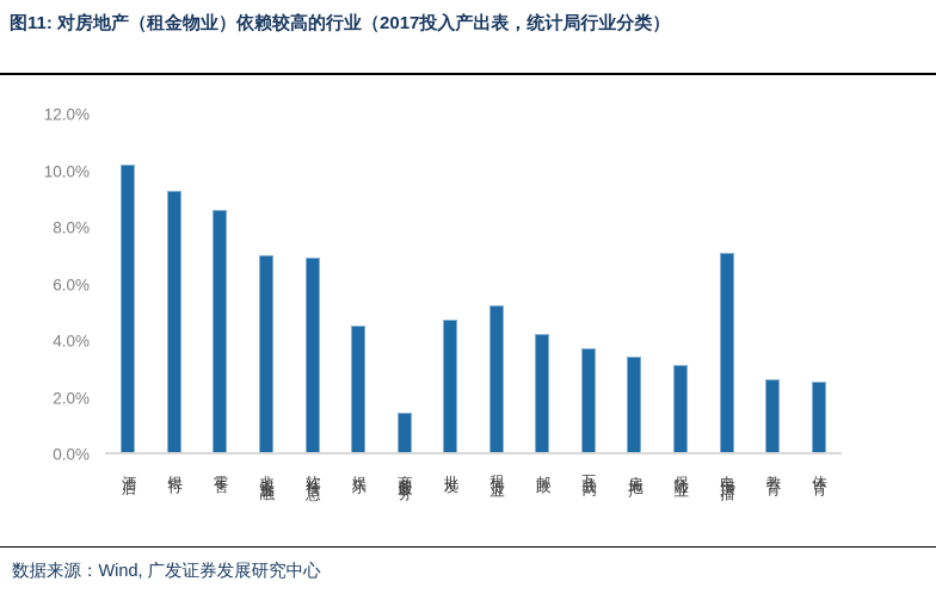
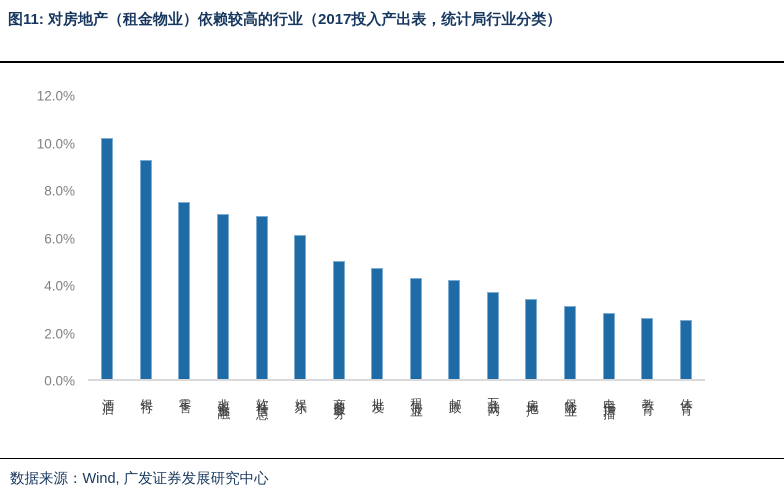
零售: 8.6% -> 7.5%
娱乐: 4.5% -> 6.1%
商务服务: 1.4% -> 5.0%
租赁业: 5.2% -> 4.3%
电信广播: 7.1% -> 2.8%
